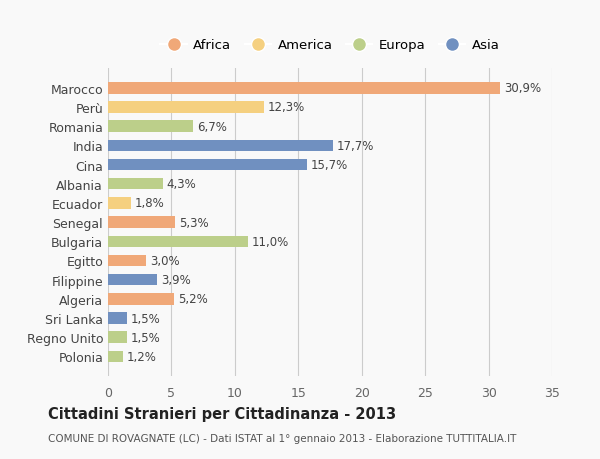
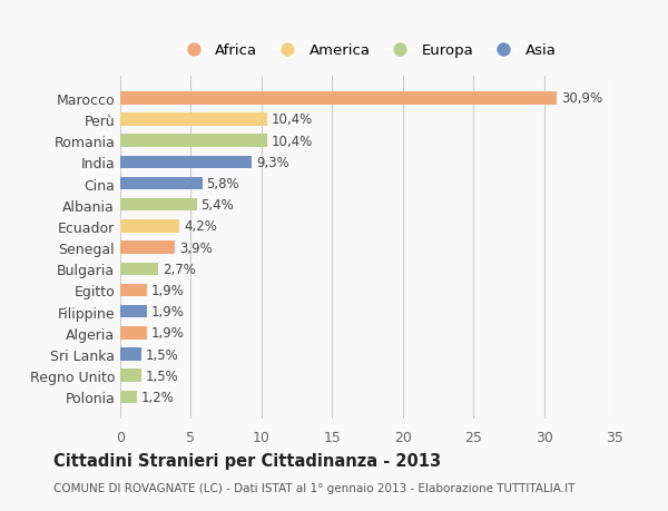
Perù: 12,3% -> 10,4%
Romania: 6,7% -> 10,4%
India: 17,7% -> 9,3%
Cina: 15,7% -> 5,8%
Albania: 4,3% -> 5,4%
Ecuador: 1,8% -> 4,2%
Senegal: 5,3% -> 3,9%
Bulgaria: 11,0% -> 2,7%
Egitto: 3,0% -> 1,9%
Filippine: 3,9% -> 1,9%
Algeria: 5,2% -> 1,9%
